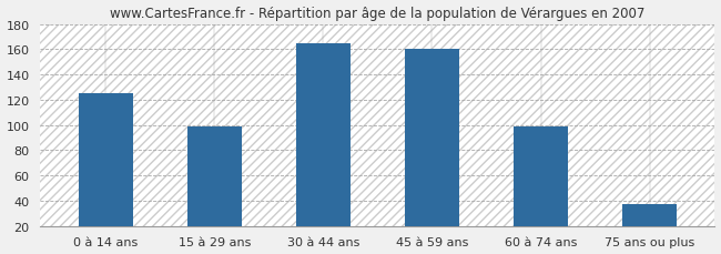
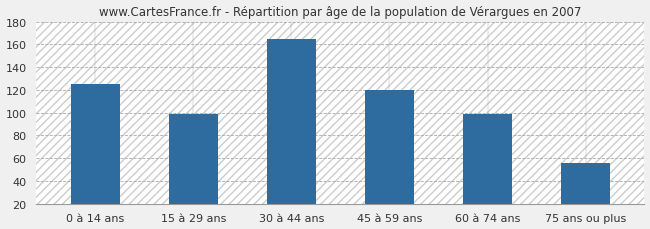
45 à 59 ans: 160 -> 120
75 ans ou plus: 37 -> 56
